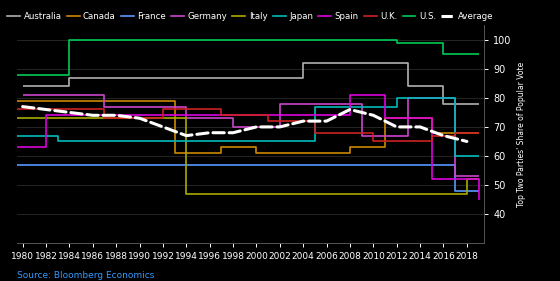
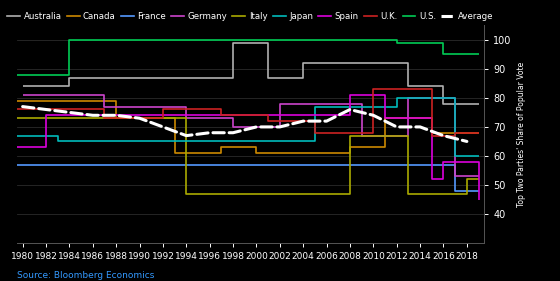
Canada/1988: 79 -> 73
Australia/1998: 87 -> 99
Italy/2008: 47 -> 67
U.K./2010: 65 -> 83
Spain/2016: 52 -> 58
